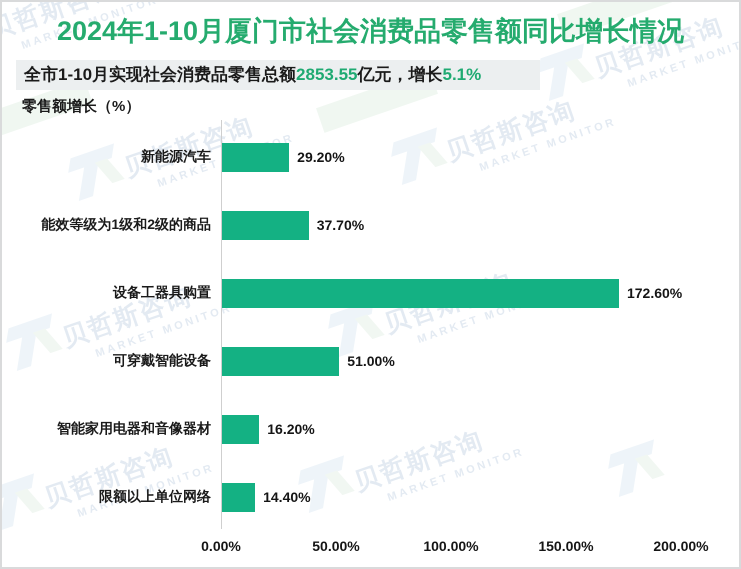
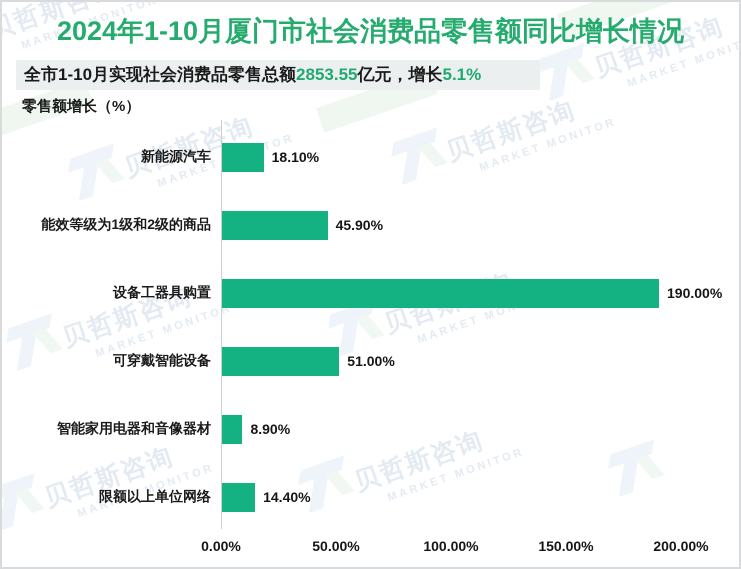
新能源汽车: 29.20% -> 18.10%
能效等级为1级和2级的商品: 37.70% -> 45.90%
设备工器具购置: 172.60% -> 190.00%
智能家用电器和音像器材: 16.20% -> 8.90%
